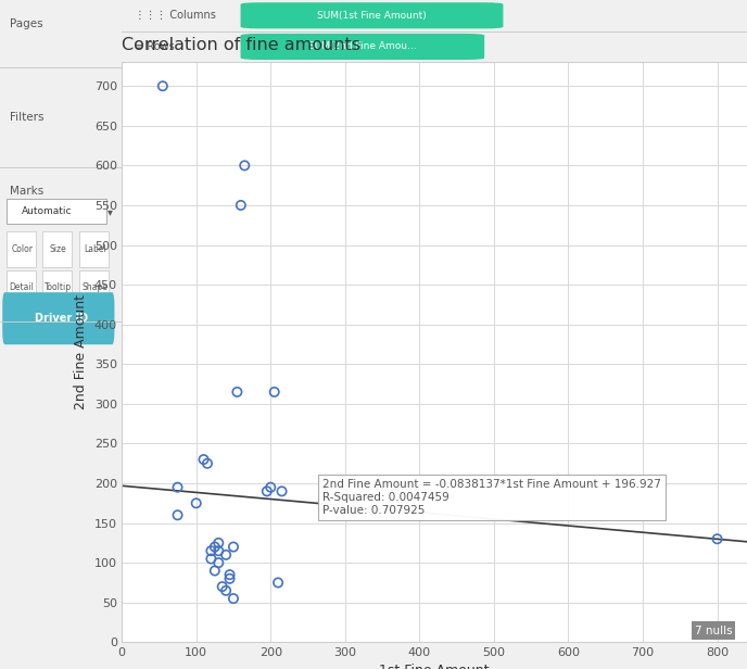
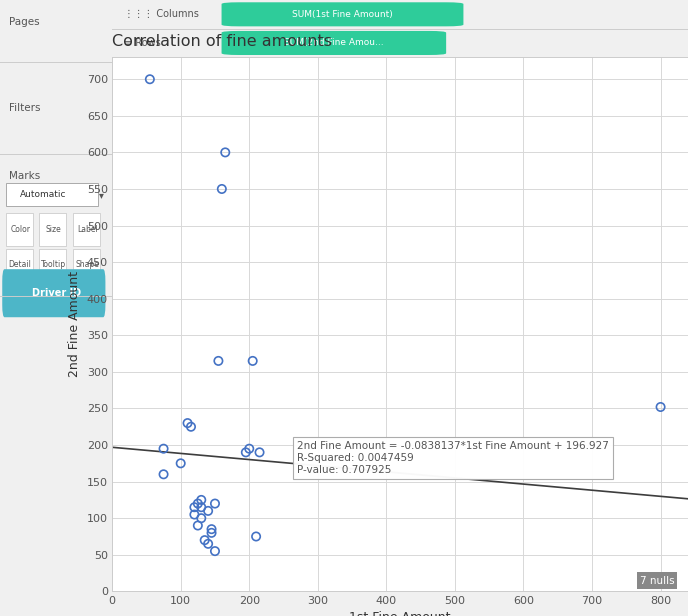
800: 130 -> 252
